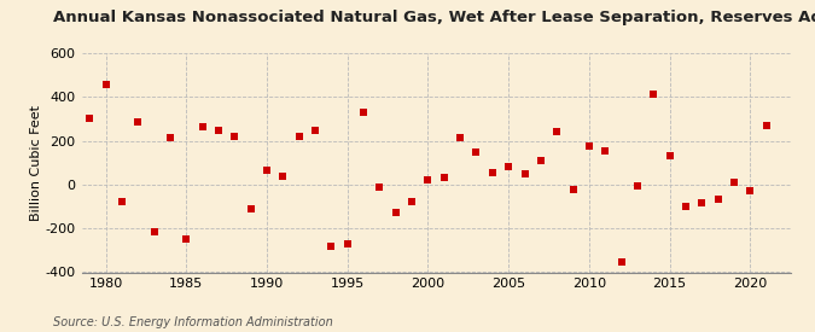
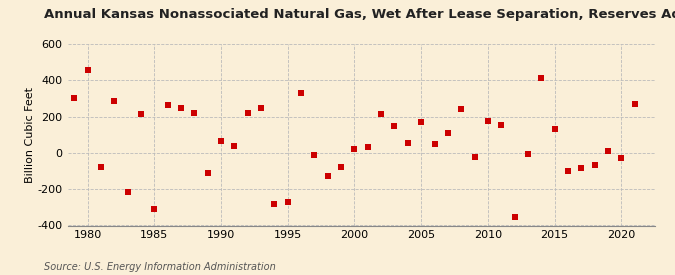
1985: -250 -> -310
2005: 80 -> 170
